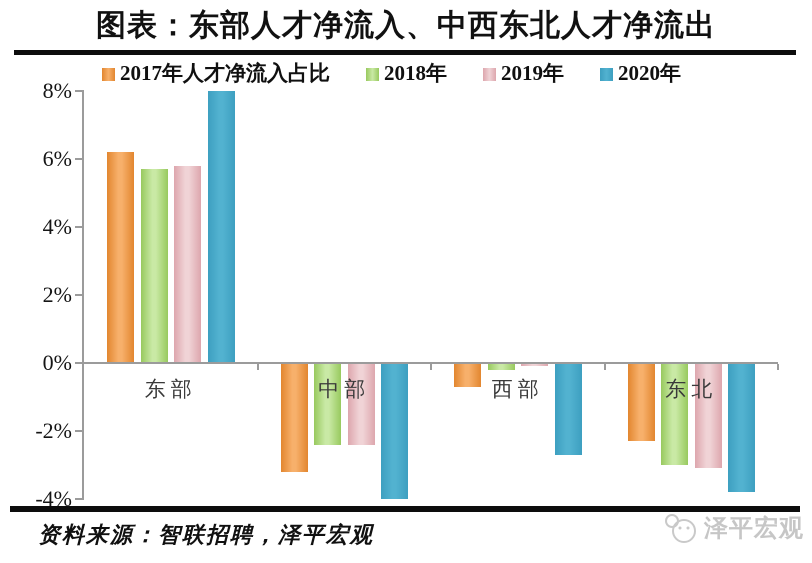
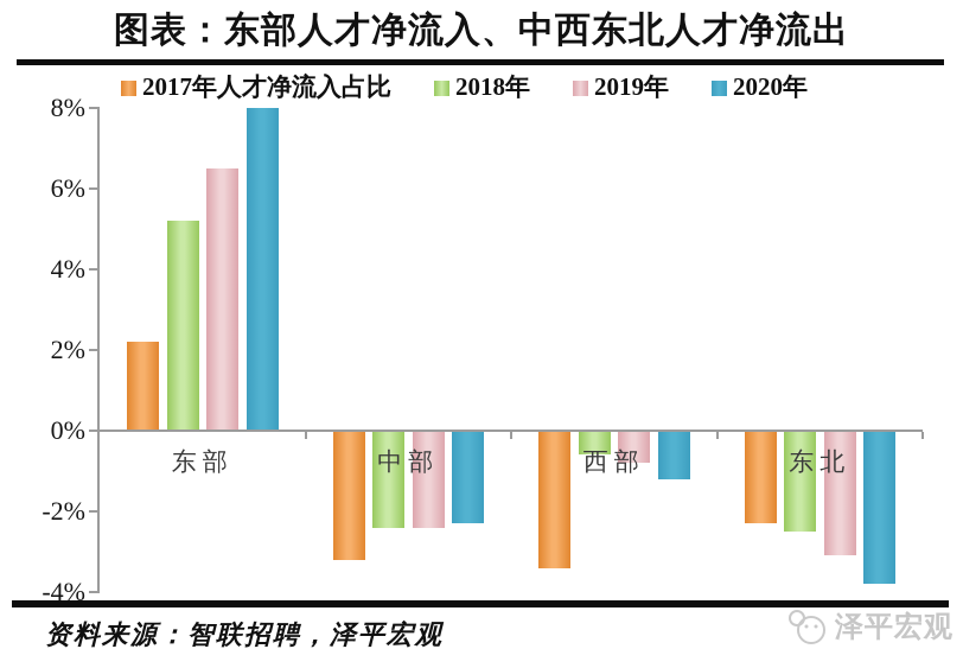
2017年人才净流入占比/东部: 6.2% -> 2.2%
2018年/东部: 5.7% -> 5.2%
2019年/东部: 5.8% -> 6.5%
2020年/中部: -4.0% -> -2.3%
2017年人才净流入占比/西部: -0.7% -> -3.4%
2018年/西部: -0.2% -> -0.6%
2019年/西部: -0.1% -> -0.8%
2020年/西部: -2.7% -> -1.2%
2018年/东北: -3.0% -> -2.5%
